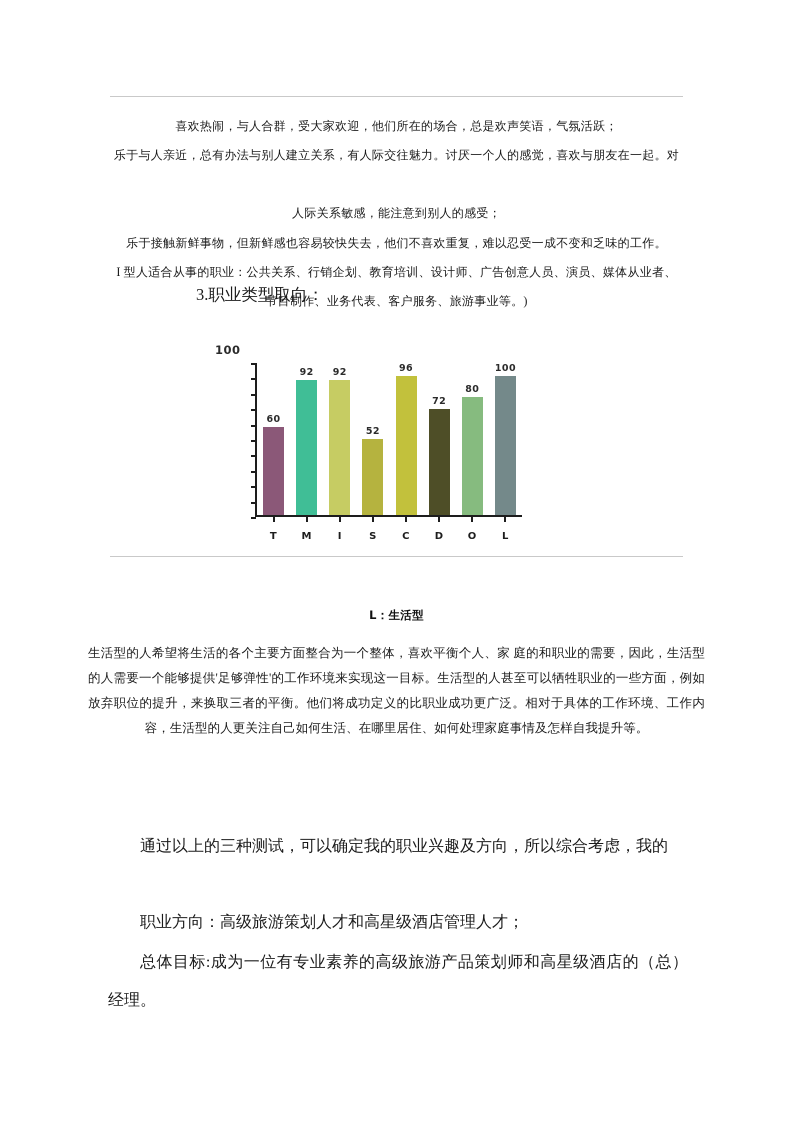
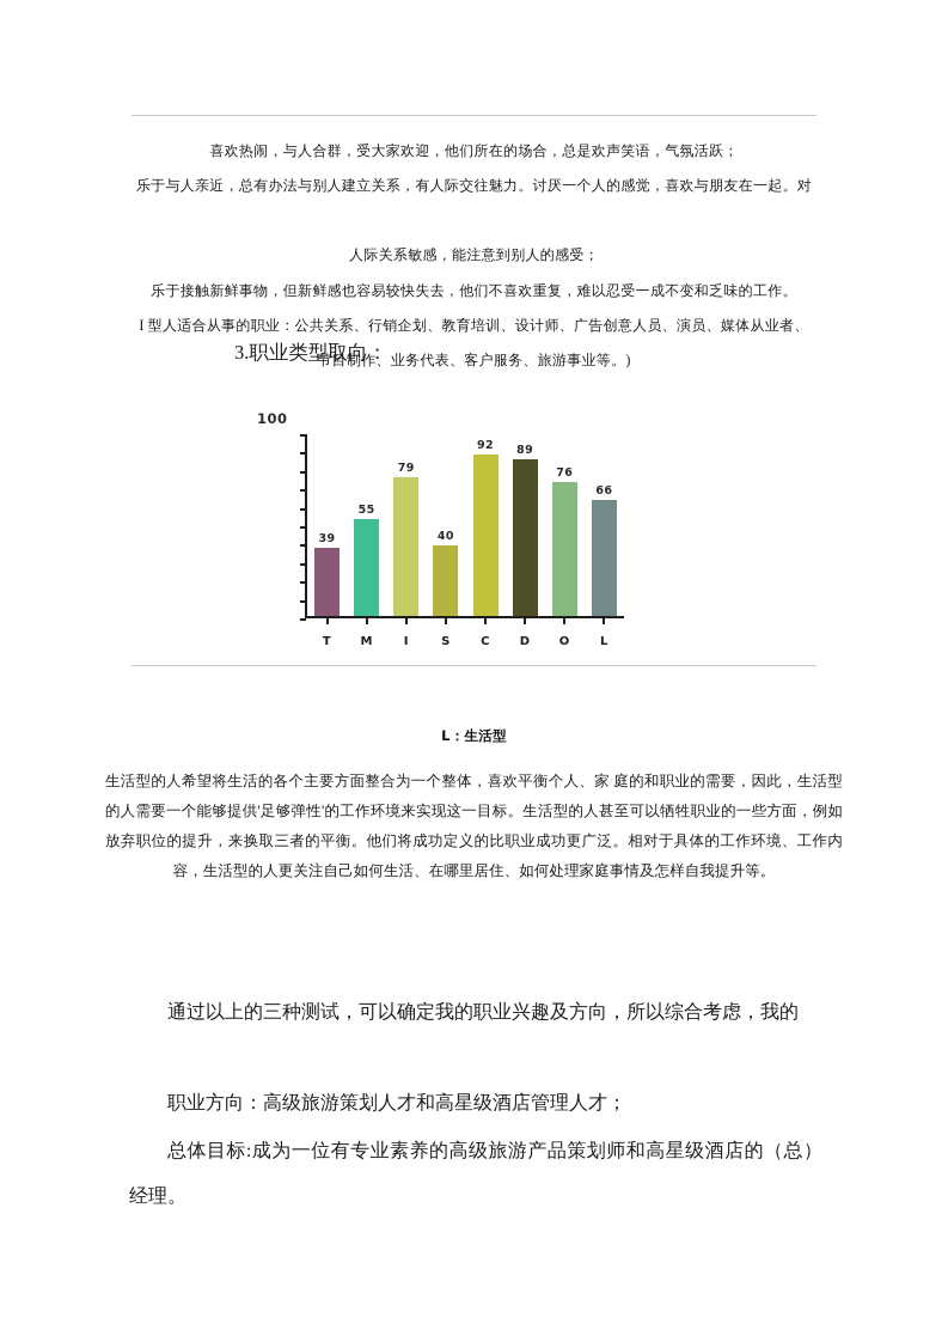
T: 60 -> 39
M: 92 -> 55
I: 92 -> 79
S: 52 -> 40
C: 96 -> 92
D: 72 -> 89
O: 80 -> 76
L: 100 -> 66
